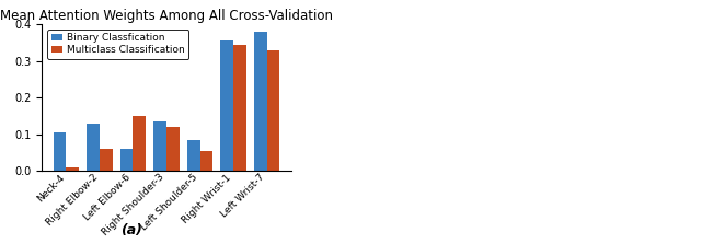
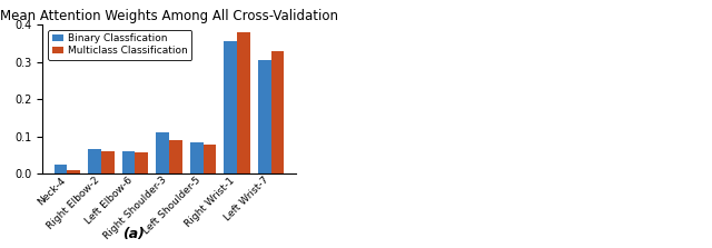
Binary Classfication/Neck-4: 0.105 -> 0.025
Binary Classfication/Right Elbow-2: 0.130 -> 0.065
Multiclass Classification/Left Elbow-6: 0.150 -> 0.057
Binary Classfication/Right Shoulder-3: 0.135 -> 0.112
Multiclass Classification/Right Shoulder-3: 0.120 -> 0.090
Multiclass Classification/Left Shoulder-5: 0.055 -> 0.078
Multiclass Classification/Right Wrist-1: 0.345 -> 0.380
Binary Classfication/Left Wrist-7: 0.380 -> 0.305
